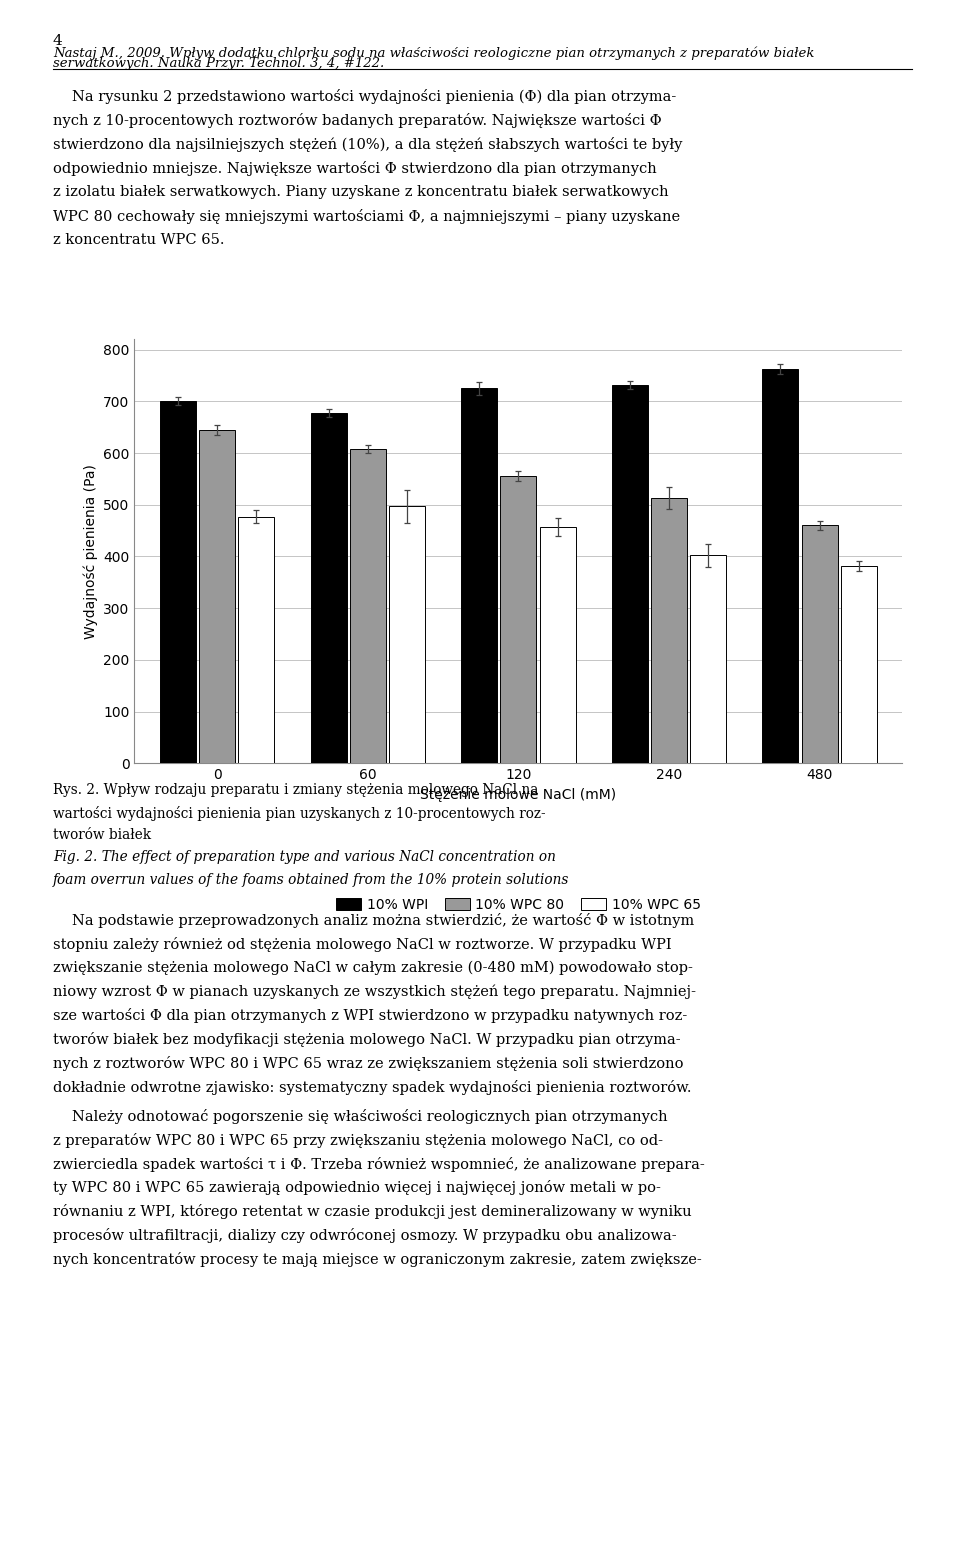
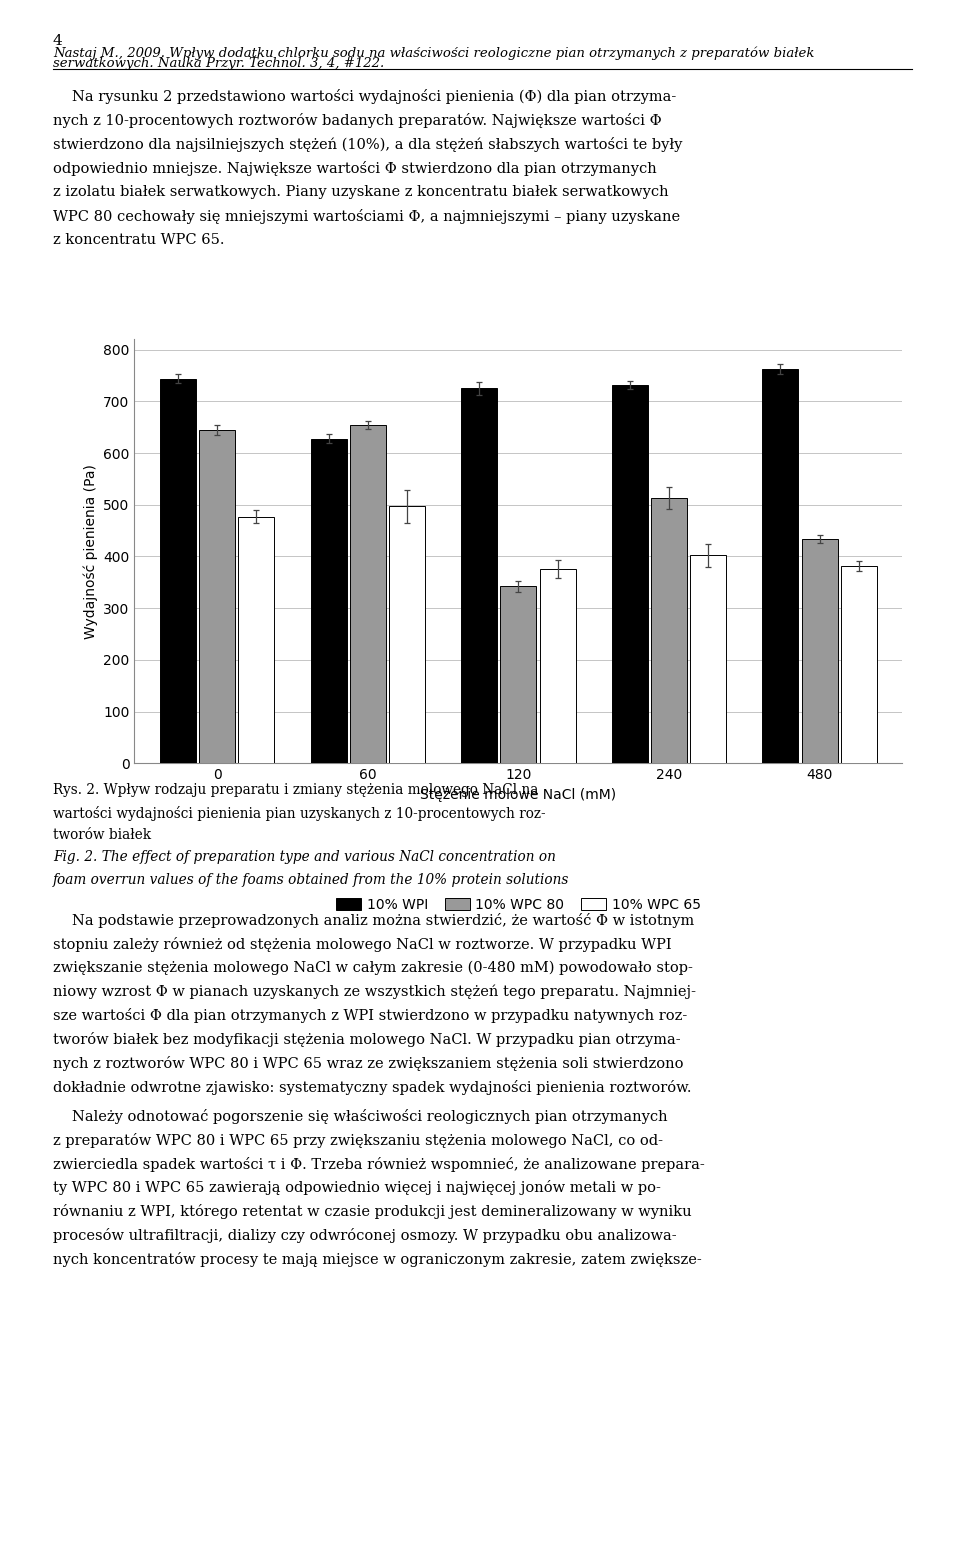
10% WPI/0: 700 -> 744
10% WPI/60: 678 -> 628
10% WPC 80/60: 608 -> 654
10% WPC 80/120: 555 -> 342
10% WPC 65/120: 457 -> 376
10% WPC 80/480: 460 -> 434
